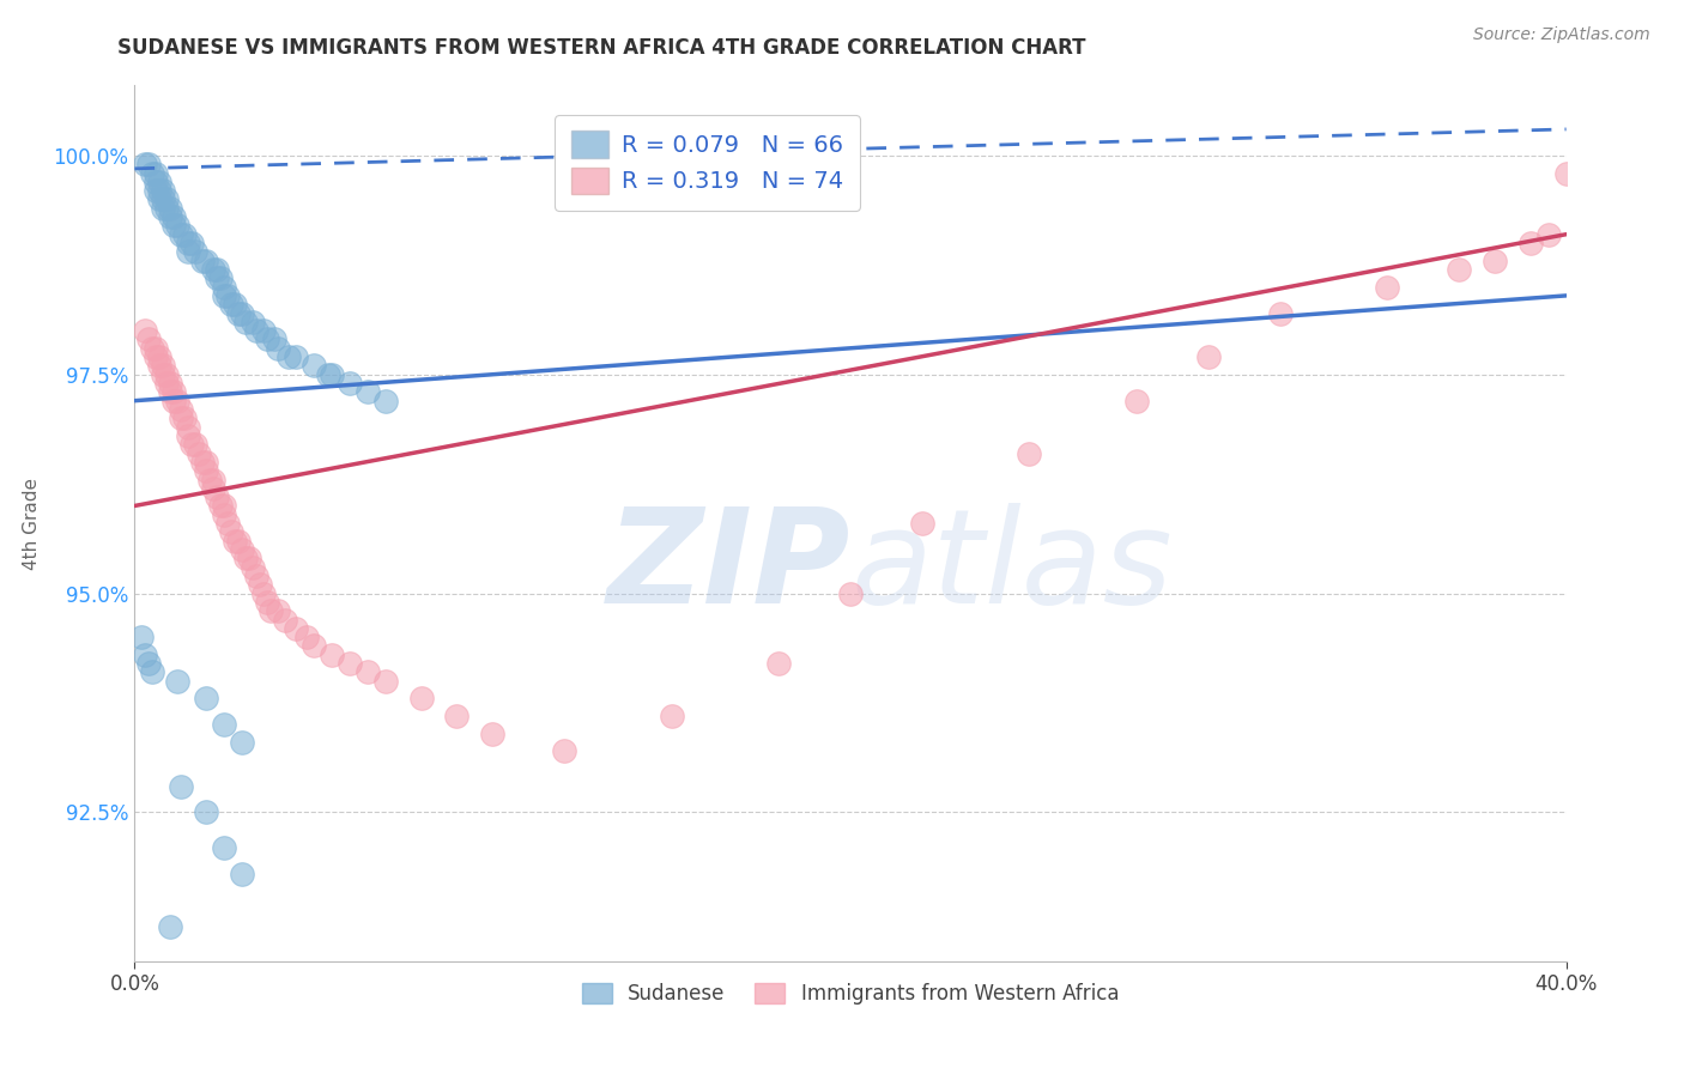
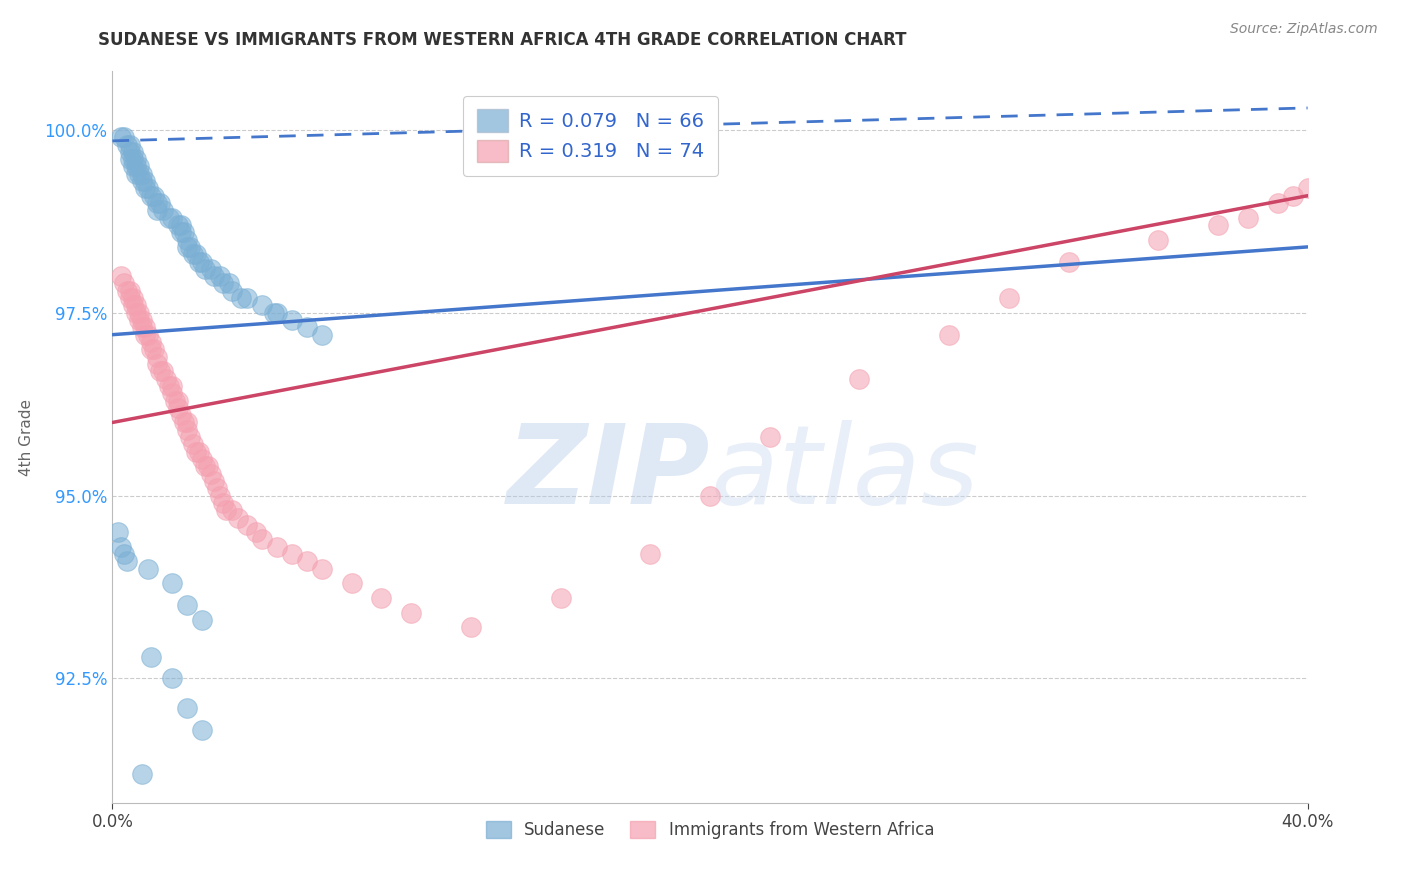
Immigrants from Western Africa/40.0%: 99.8% -> 99.2%
